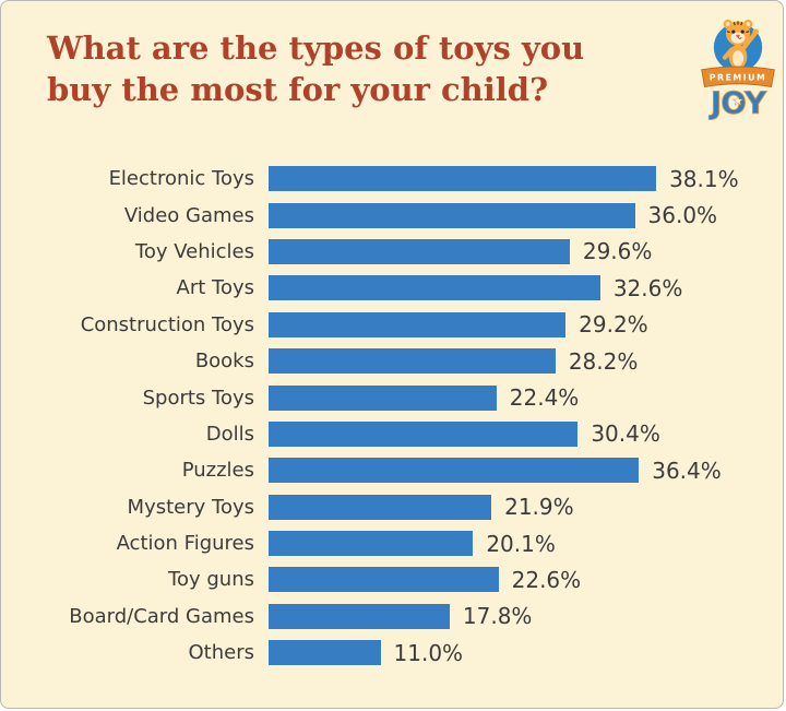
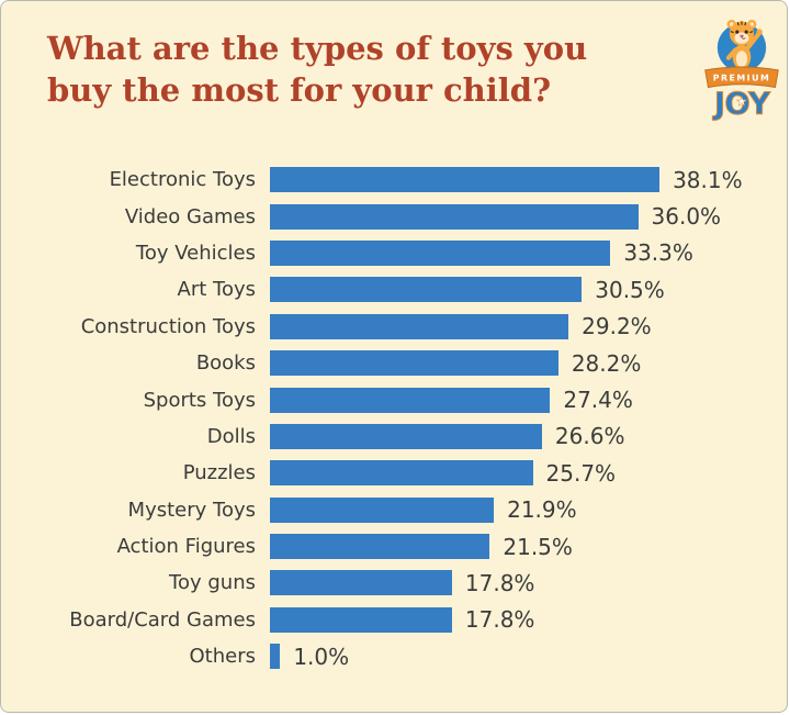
Toy Vehicles: 29.6% -> 33.3%
Art Toys: 32.6% -> 30.5%
Sports Toys: 22.4% -> 27.4%
Dolls: 30.4% -> 26.6%
Puzzles: 36.4% -> 25.7%
Action Figures: 20.1% -> 21.5%
Toy guns: 22.6% -> 17.8%
Others: 11.0% -> 1.0%
